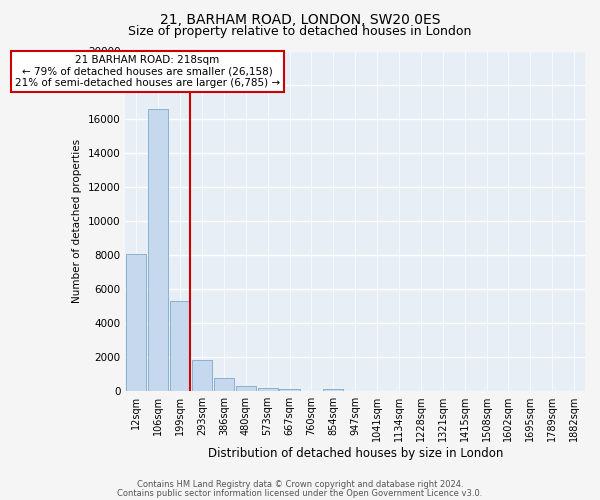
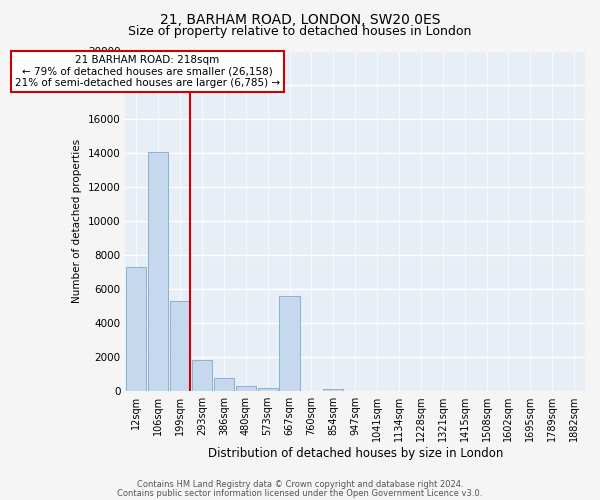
12sqm: 8100 -> 7300
106sqm: 16600 -> 14100
667sqm: 100 -> 5600
